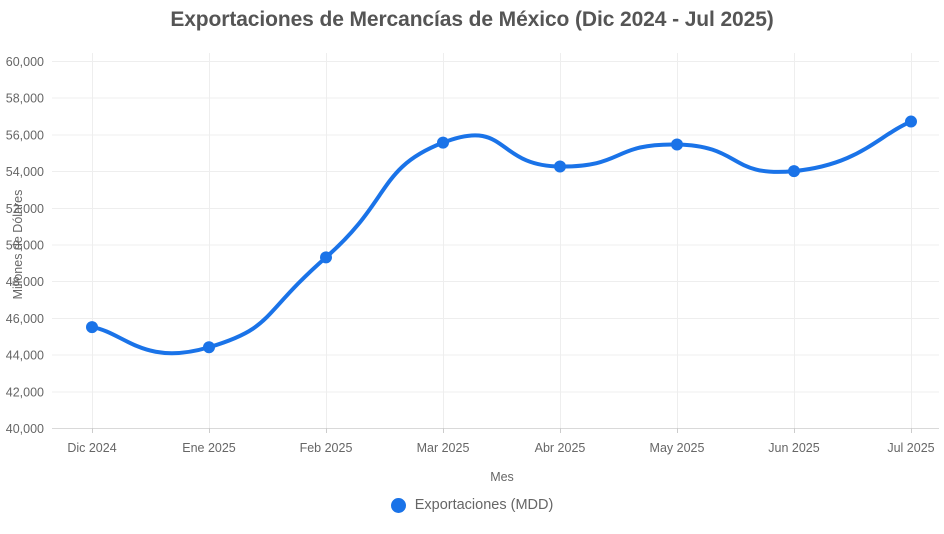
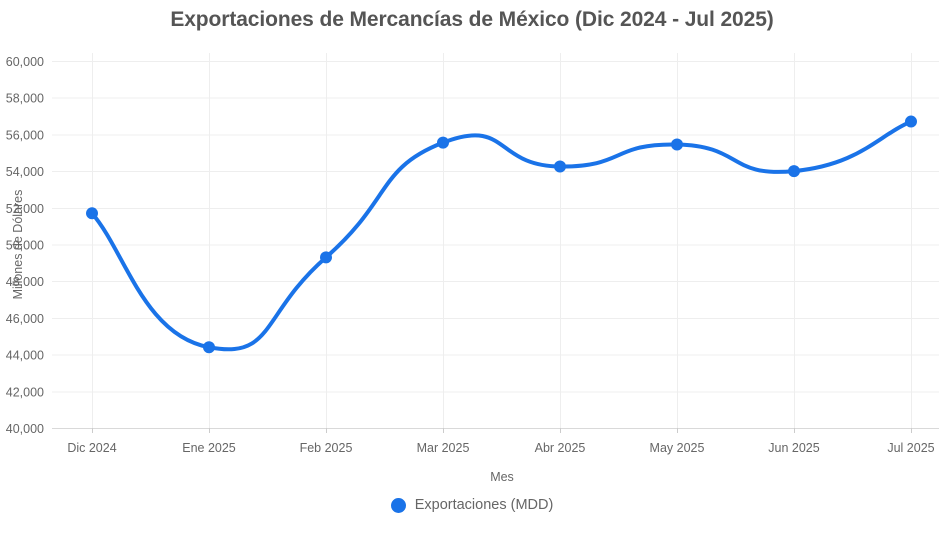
Dic 2024: 45500 -> 51700
